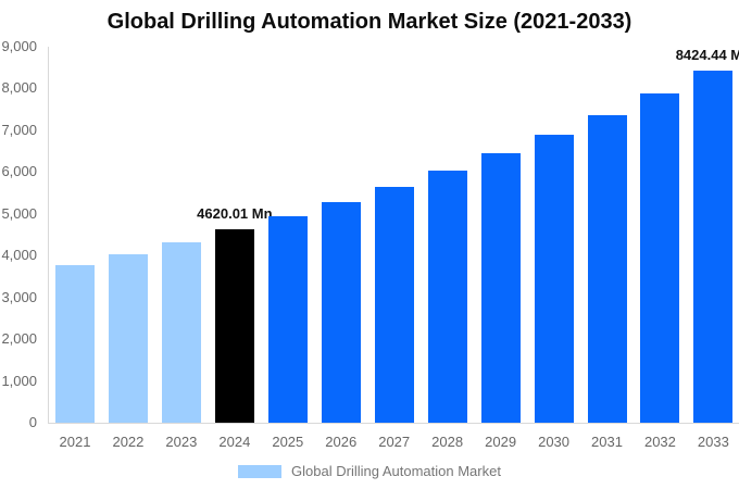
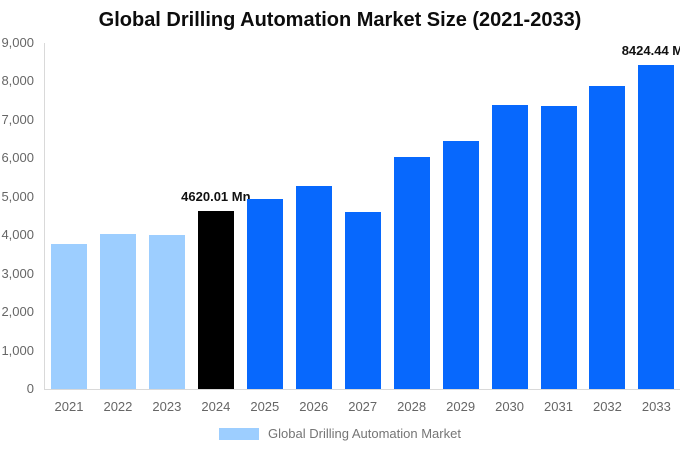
2023: 4300 -> 4000
2027: 5600 -> 4600
2030: 6900 -> 7400
